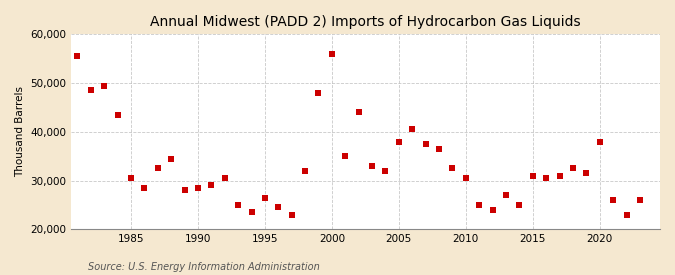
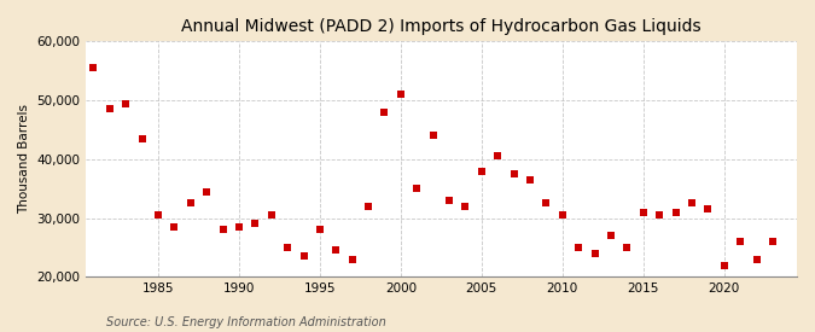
1995: 26,500 -> 28,000
2000: 56,000 -> 51,000
2020: 38,000 -> 22,000
